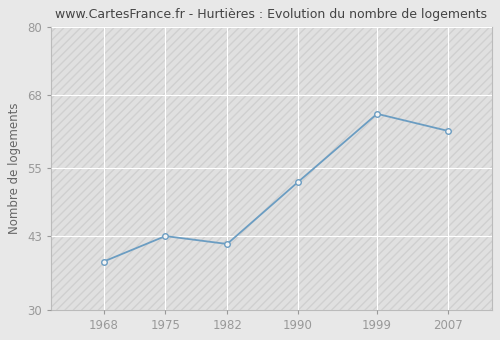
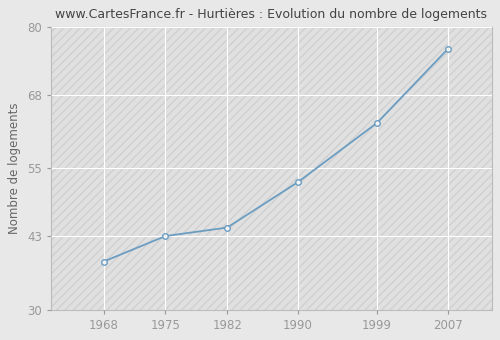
1982: 41.6 -> 44.5
1999: 64.6 -> 63.0
2007: 61.6 -> 76.0
